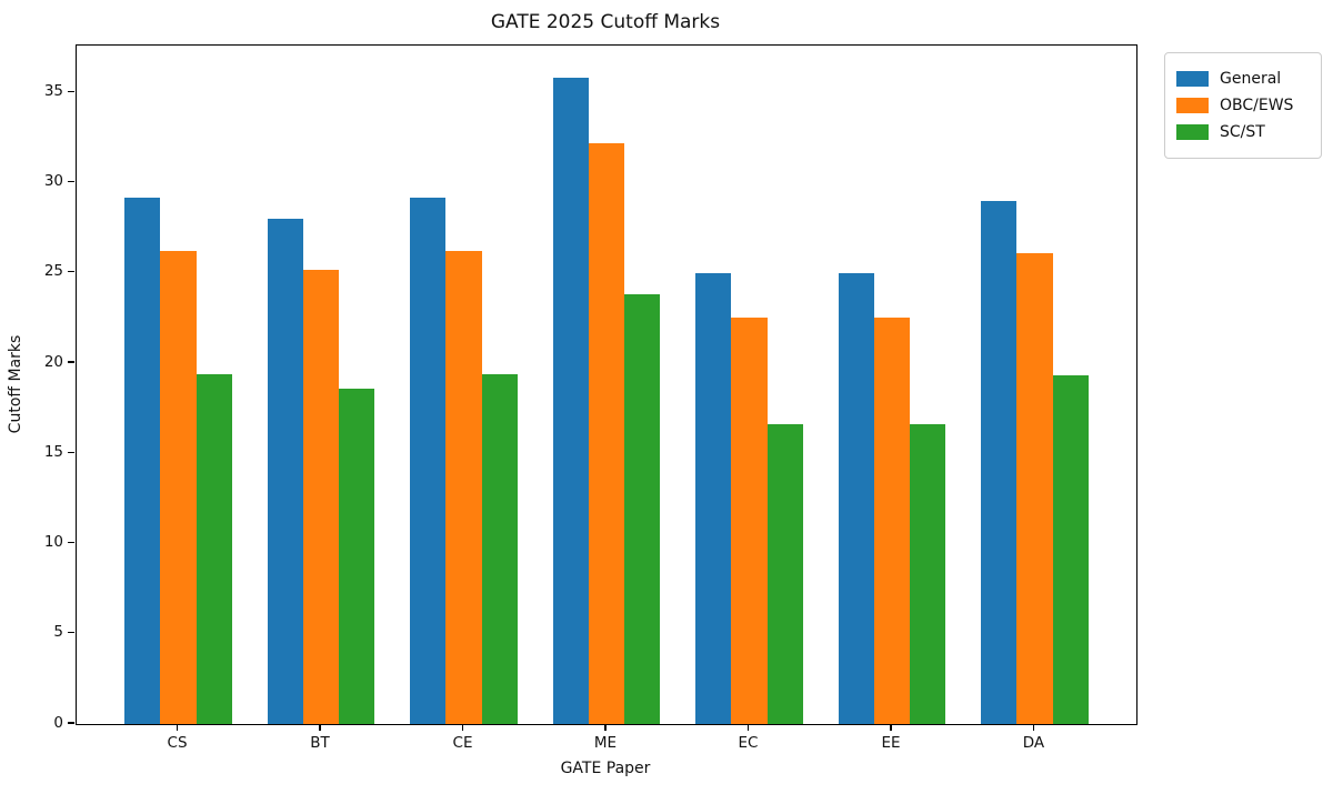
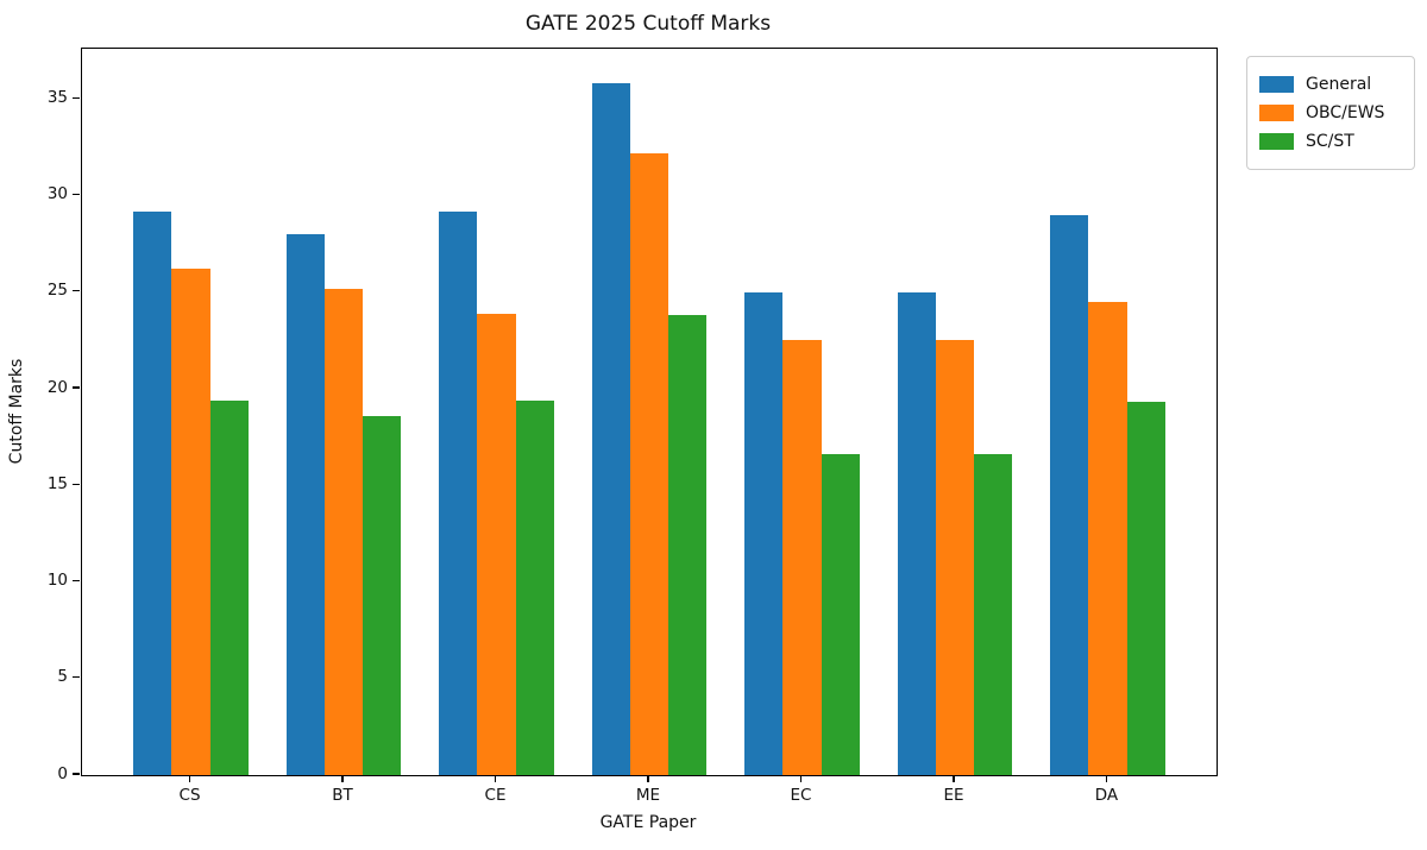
OBC/EWS/CE: 26.2 -> 23.9
OBC/EWS/DA: 26.1 -> 24.5
